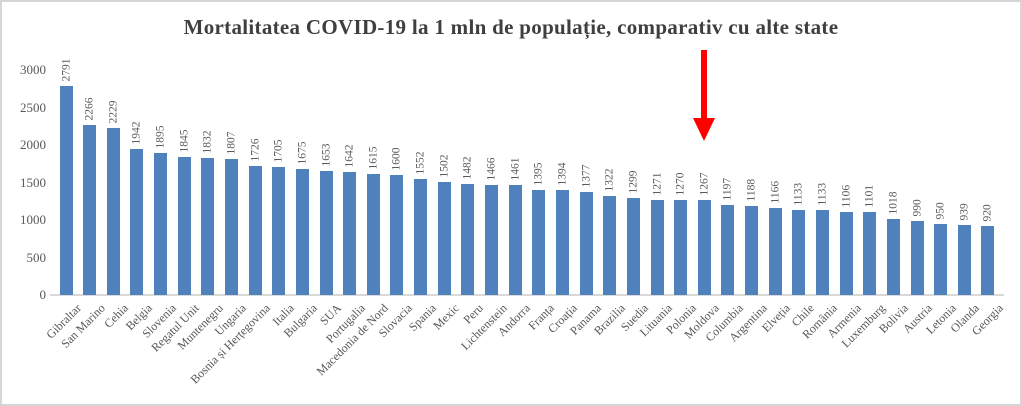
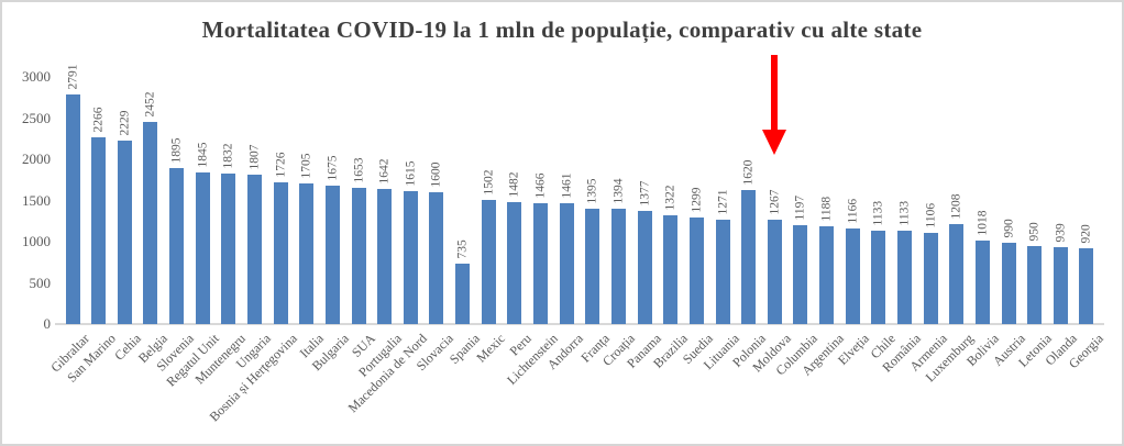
Belgia: 1942 -> 2452
Spania: 1552 -> 735
Polonia: 1270 -> 1620
Luxemburg: 1101 -> 1208
